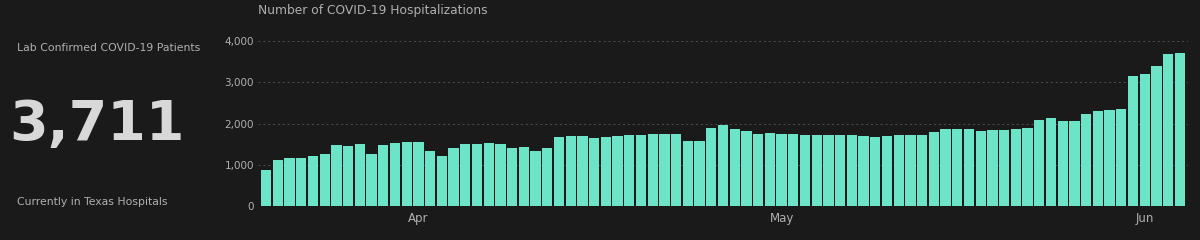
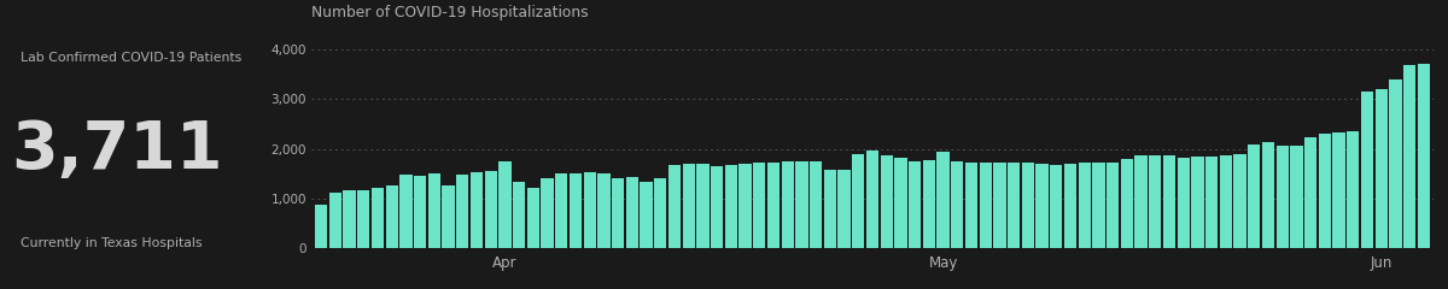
Apr: 1,560 -> 1,750
May: 1,760 -> 1,950
